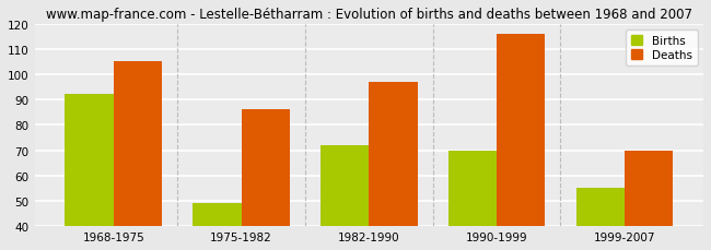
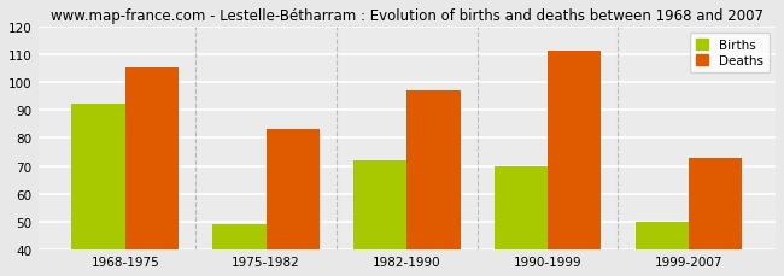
Deaths/1975-1982: 86 -> 83
Deaths/1990-1999: 116 -> 111
Births/1999-2007: 55 -> 50
Deaths/1999-2007: 70 -> 73
